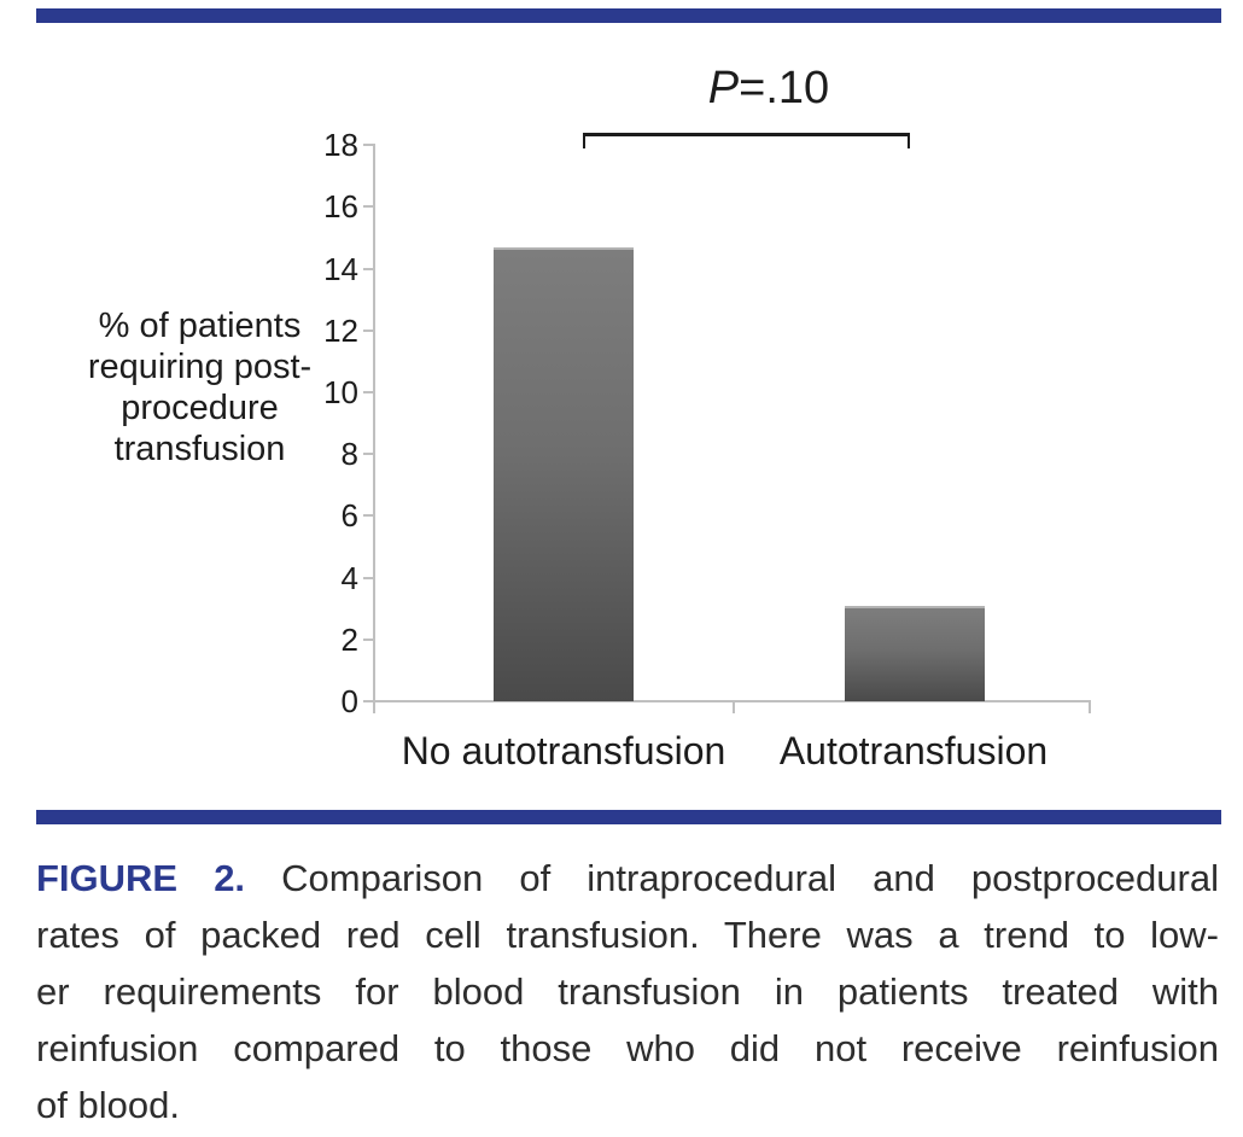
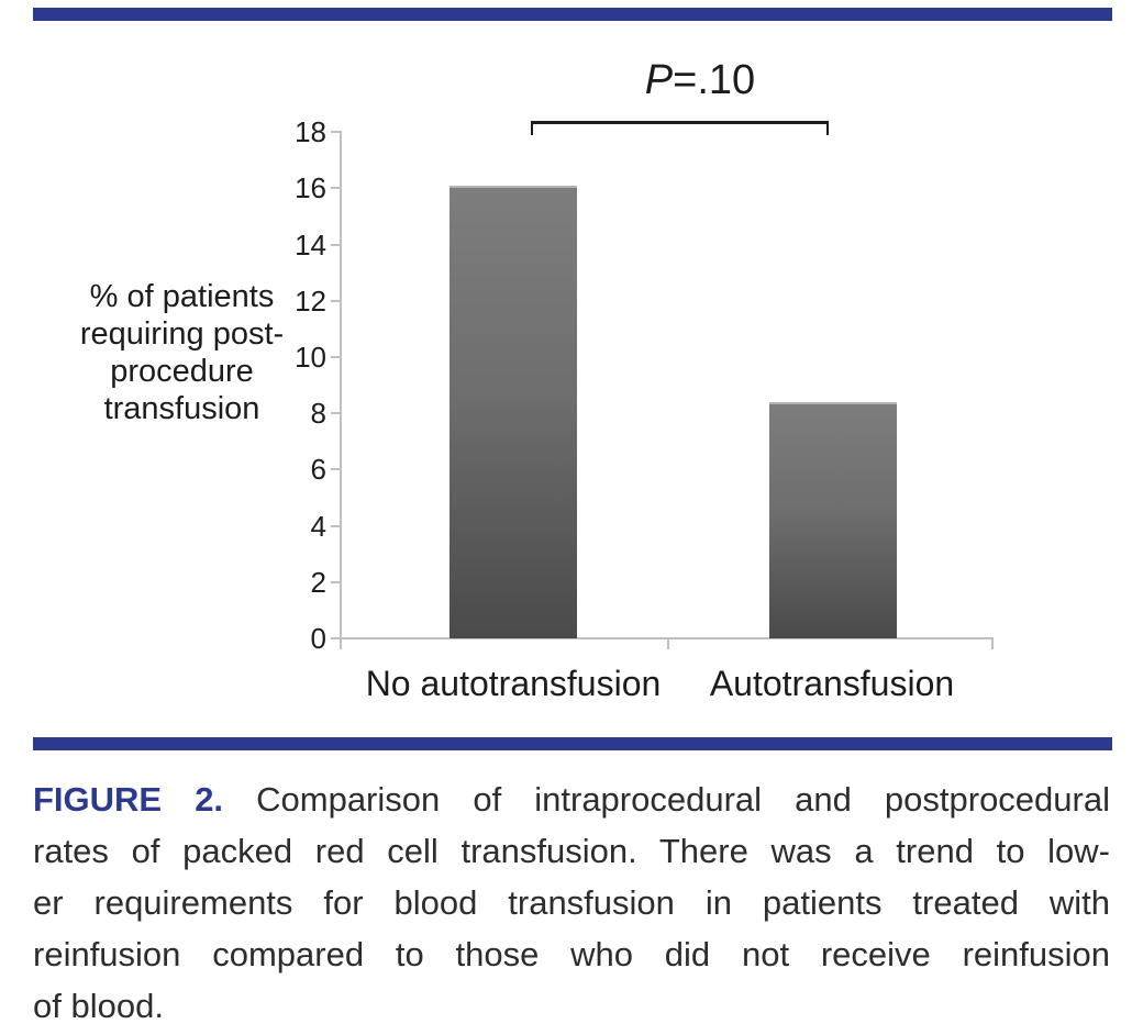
No autotransfusion: 14.7 -> 16.1
Autotransfusion: 3.1 -> 8.4
